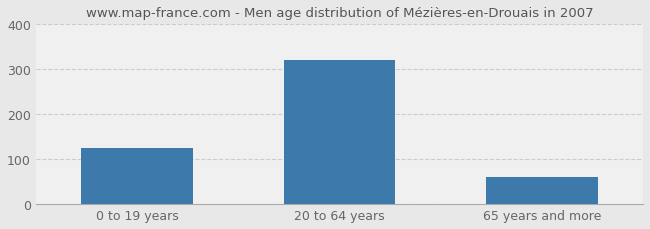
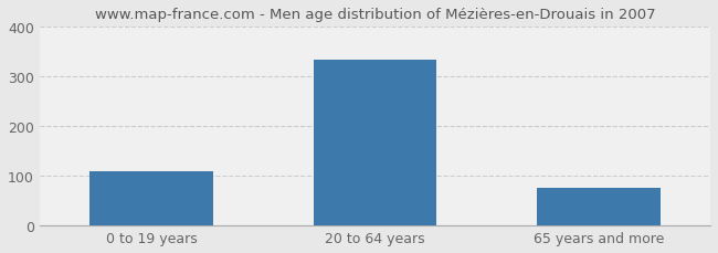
0 to 19 years: 125 -> 110
20 to 64 years: 320 -> 335
65 years and more: 60 -> 77
